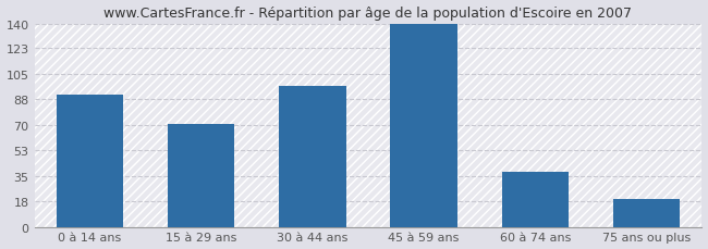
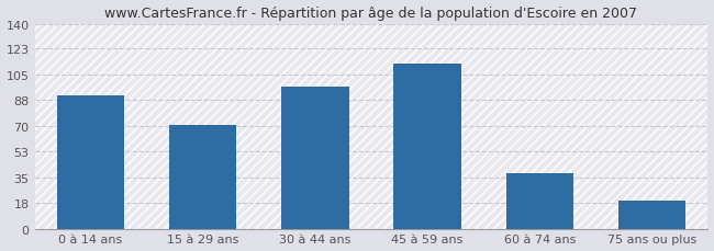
45 à 59 ans: 140 -> 113
